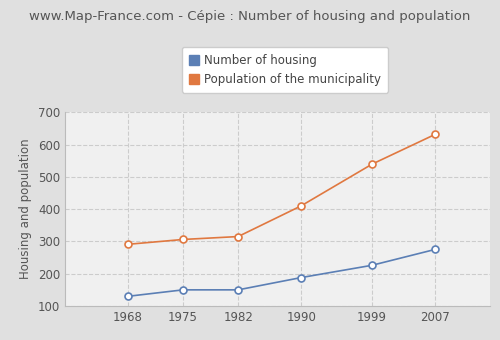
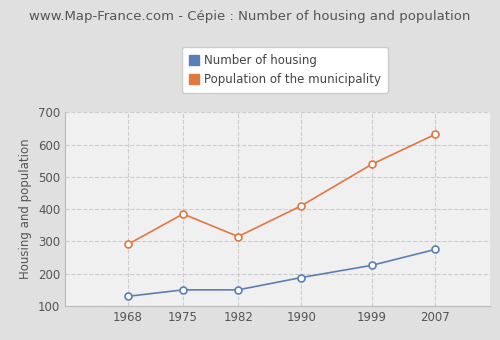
Population of the municipality/1975: 306 -> 385
